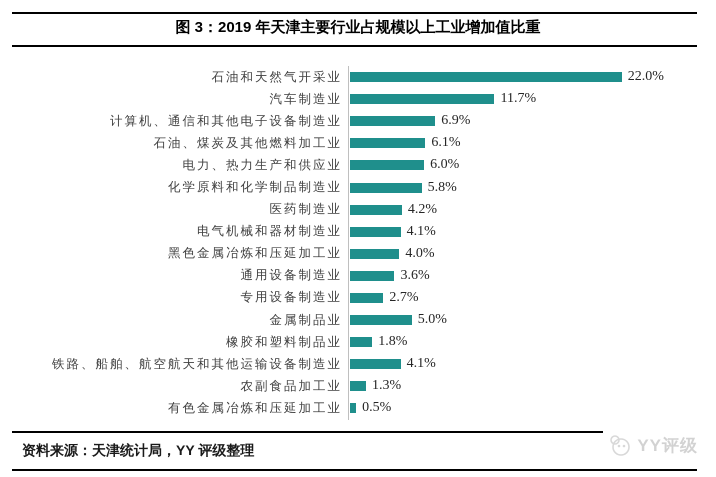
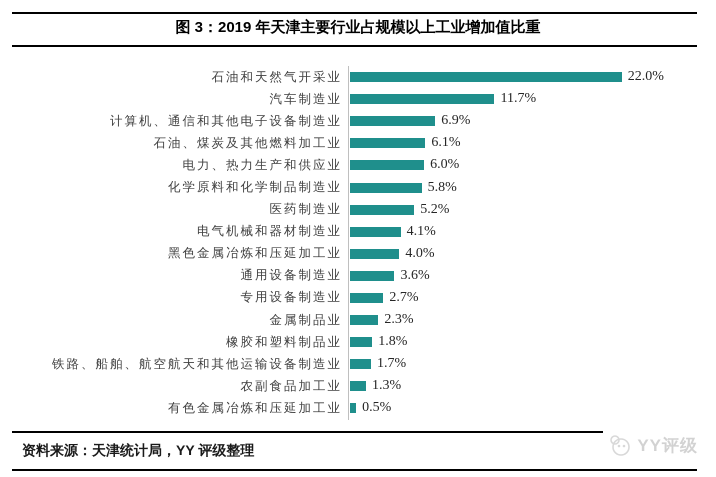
医药制造业: 4.2% -> 5.2%
金属制品业: 5.0% -> 2.3%
铁路、船舶、航空航天和其他运输设备制造业: 4.1% -> 1.7%
